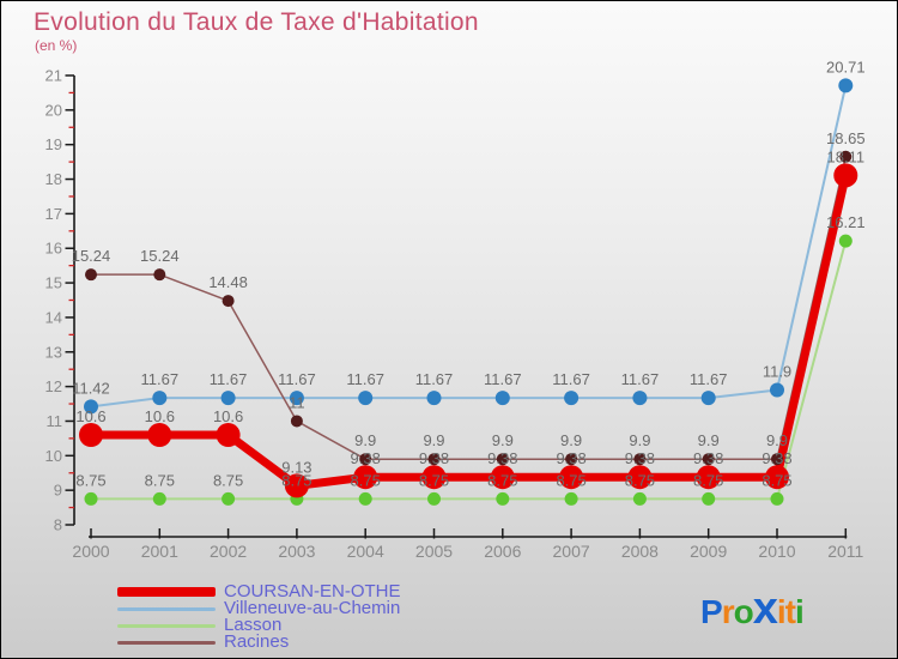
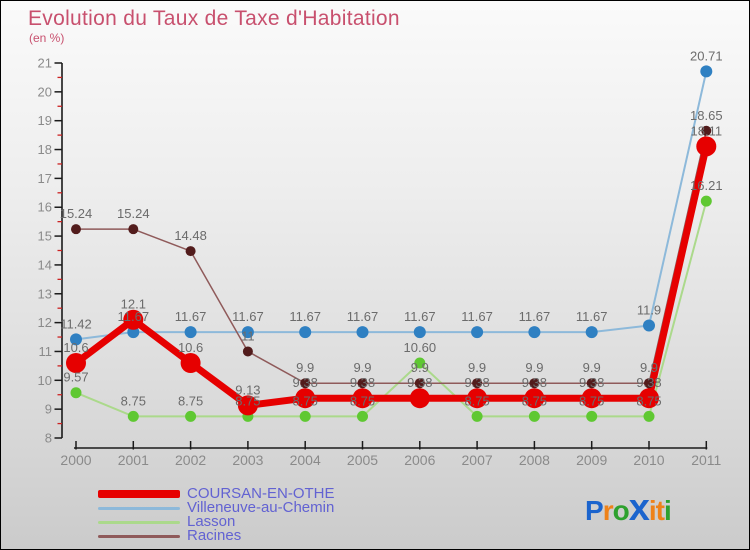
Lasson/2000: 8.75 -> 9.57
COURSAN-EN-OTHE/2001: 10.6 -> 12.1
Lasson/2006: 8.75 -> 10.60
